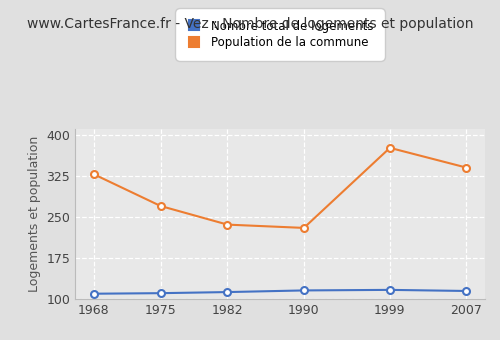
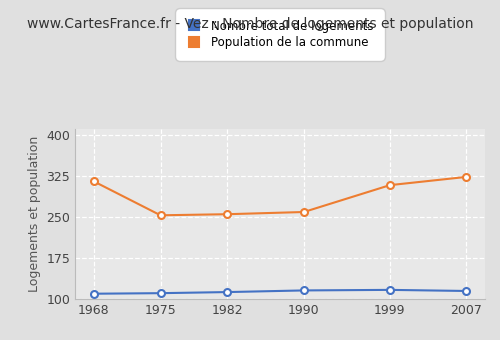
Population de la commune/1968: 328 -> 315
Population de la commune/1975: 270 -> 253
Population de la commune/1982: 236 -> 255
Population de la commune/1990: 230 -> 259
Population de la commune/1999: 376 -> 308
Population de la commune/2007: 340 -> 323
